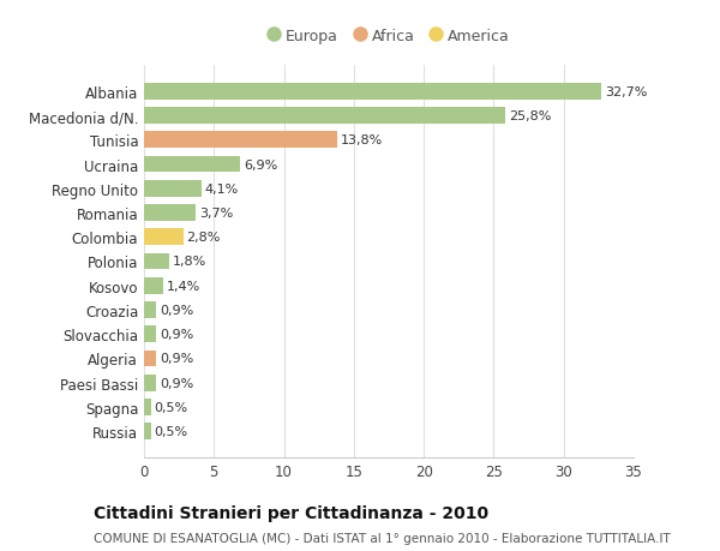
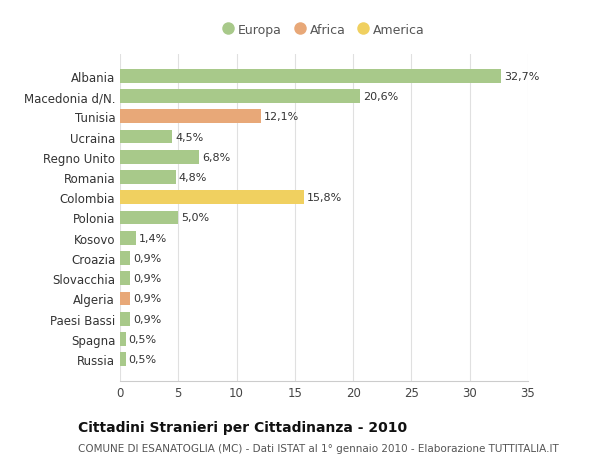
Macedonia d/N.: 25,8% -> 20,6%
Tunisia: 13,8% -> 12,1%
Ucraina: 6,9% -> 4,5%
Regno Unito: 4,1% -> 6,8%
Romania: 3,7% -> 4,8%
Colombia: 2,8% -> 15,8%
Polonia: 1,8% -> 5,0%
